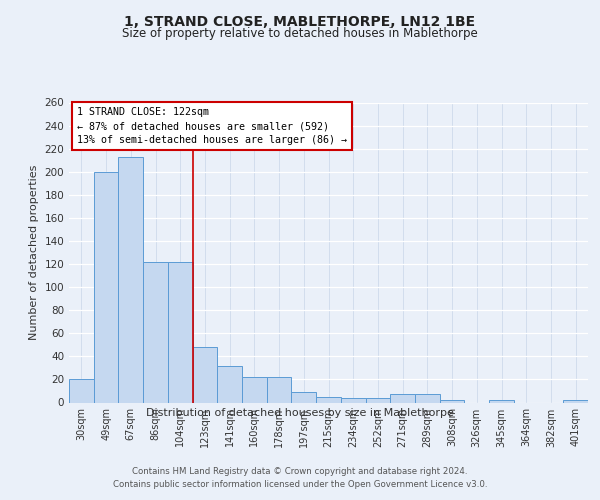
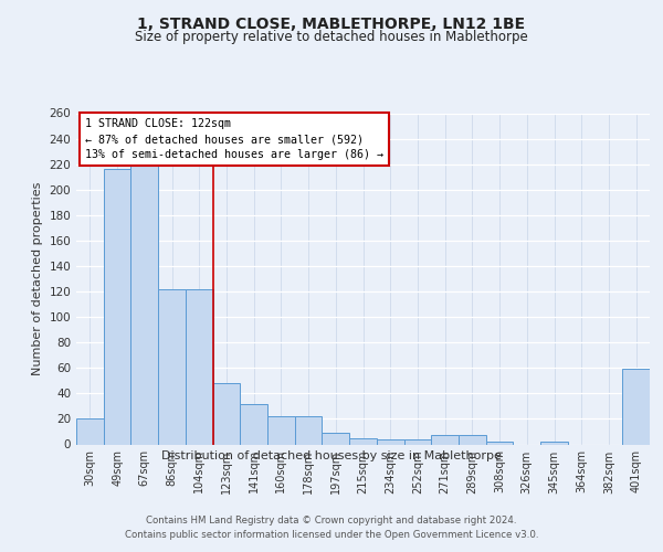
49sqm: 200 -> 216
67sqm: 213 -> 221
401sqm: 2 -> 59
